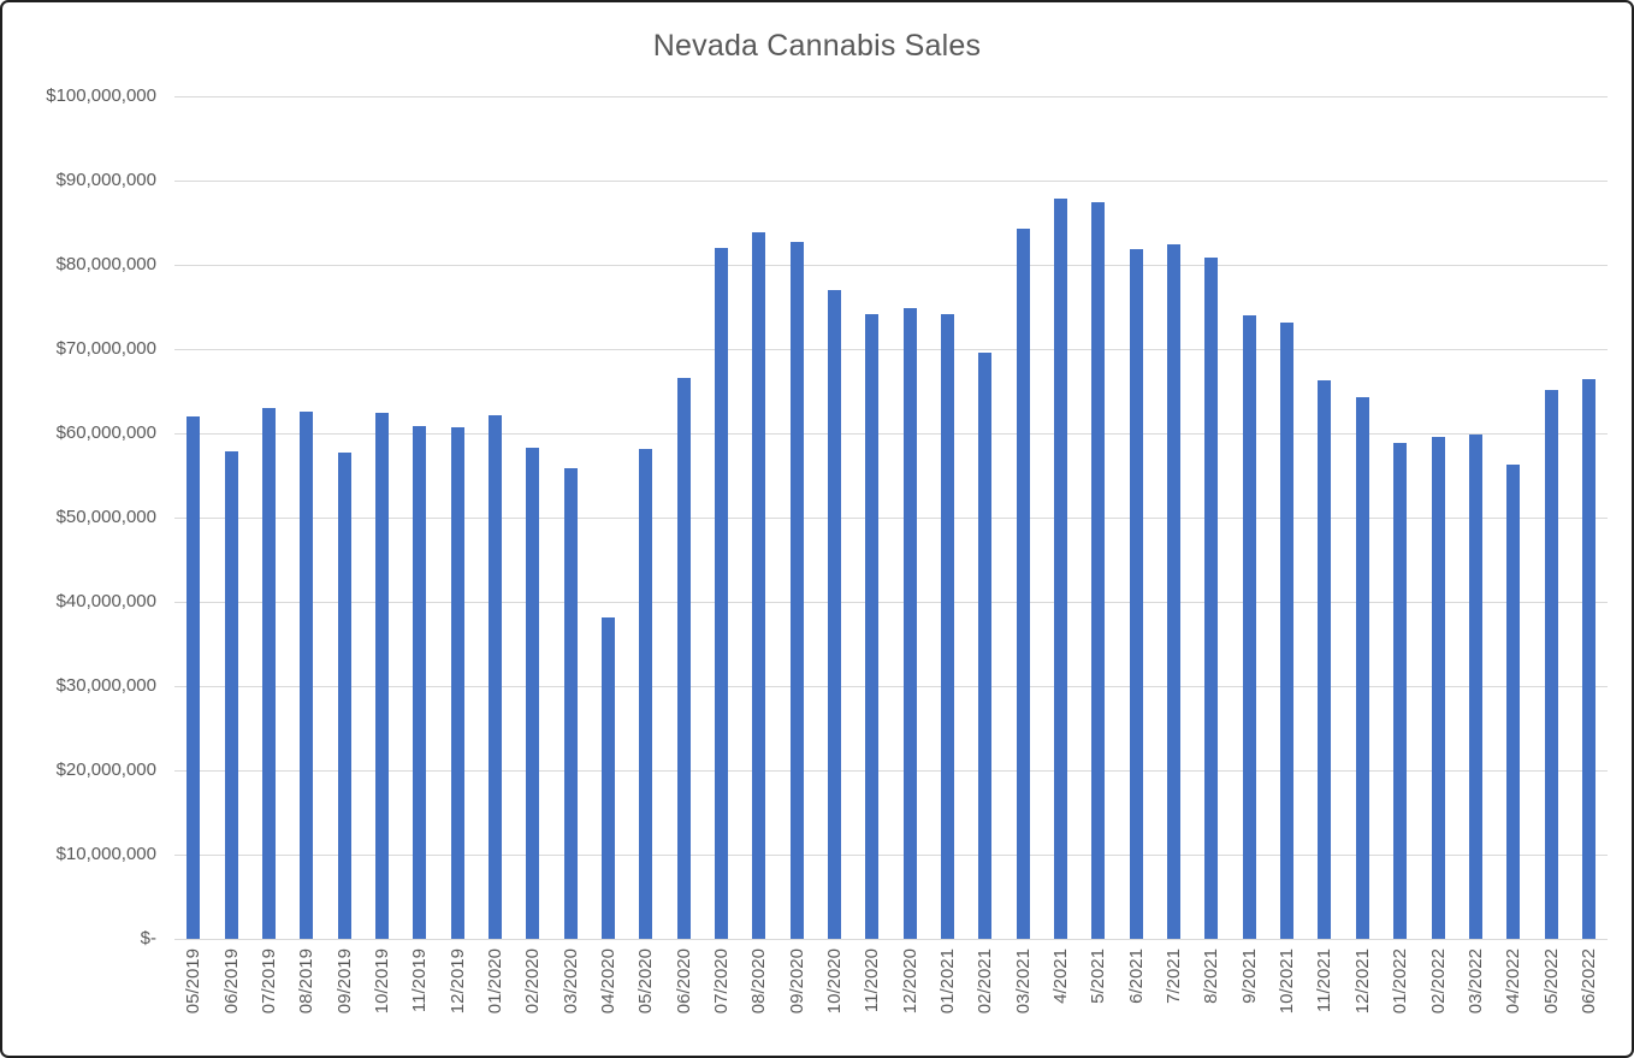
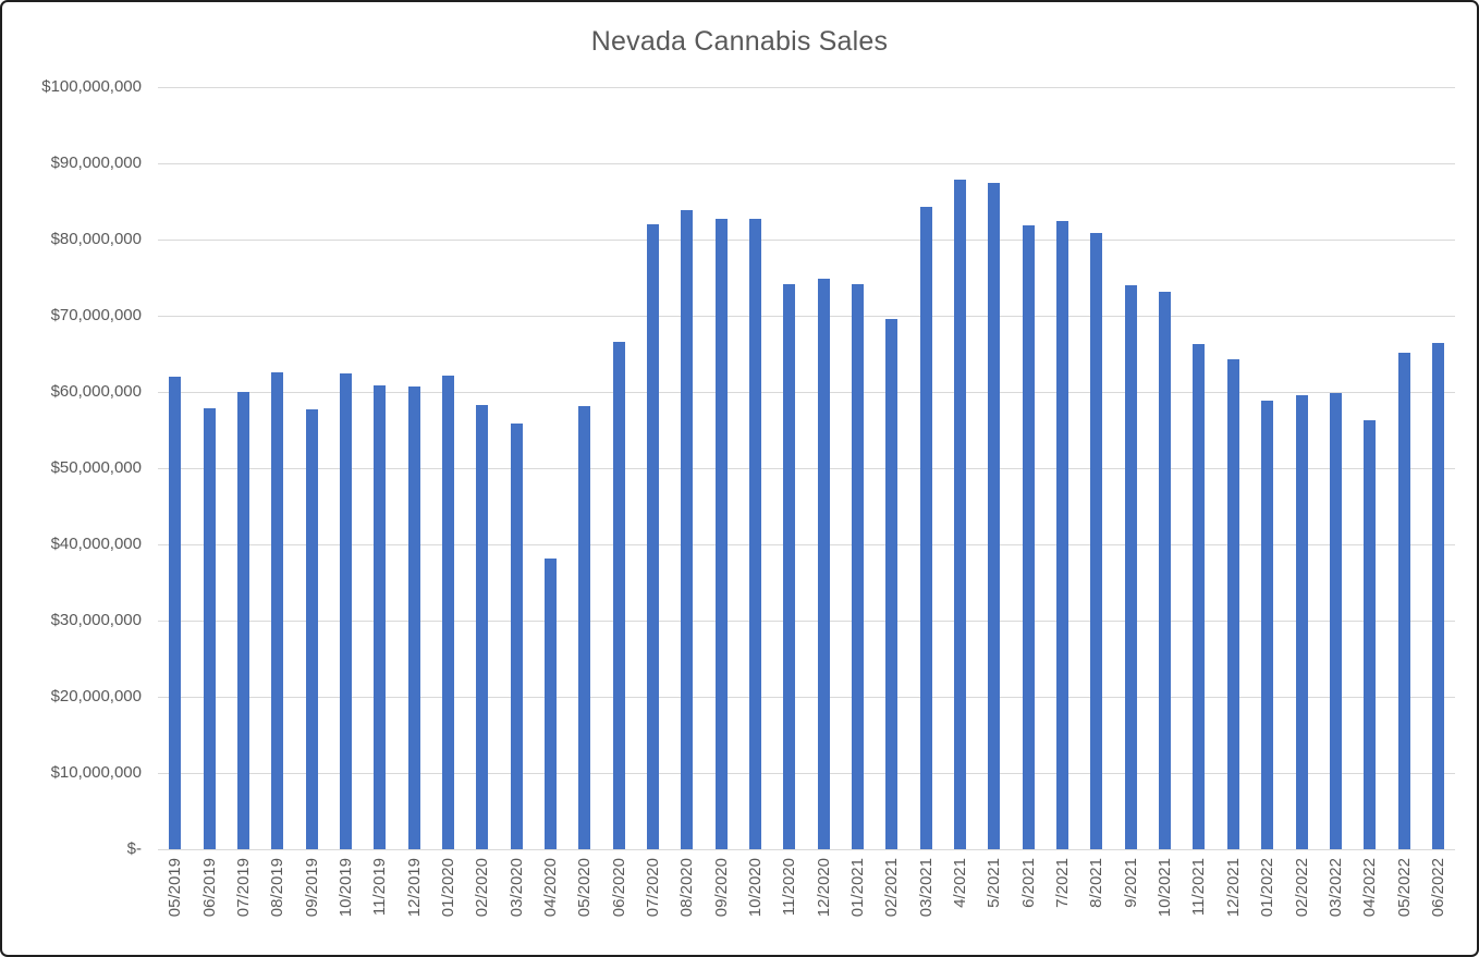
07/2019: $63000000 -> $60000000
10/2020: $77000000 -> $83000000
